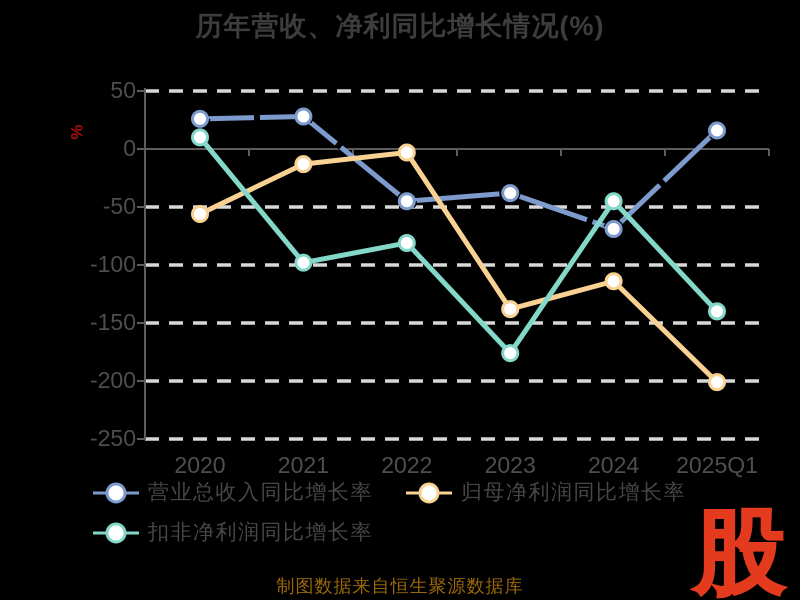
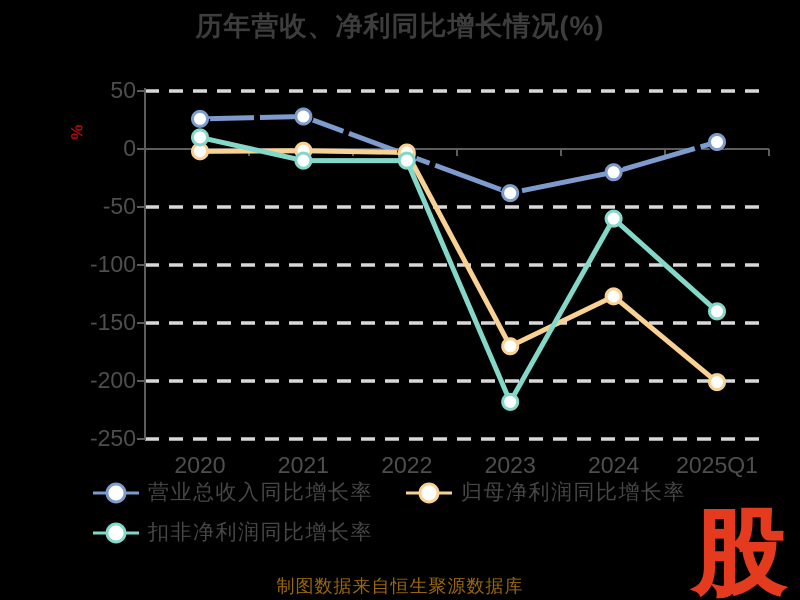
归母净利润同比增长率/2020: -56 -> -2
归母净利润同比增长率/2021: -13 -> -2
扣非净利润同比增长率/2021: -98 -> -10
营业总收入同比增长率/2022: -45 -> -5
扣非净利润同比增长率/2022: -81 -> -10
归母净利润同比增长率/2023: -138 -> -170
扣非净利润同比增长率/2023: -176 -> -218
营业总收入同比增长率/2024: -69 -> -20
归母净利润同比增长率/2024: -114 -> -127
扣非净利润同比增长率/2024: -45 -> -60
营业总收入同比增长率/2025Q1: 16 -> 6
